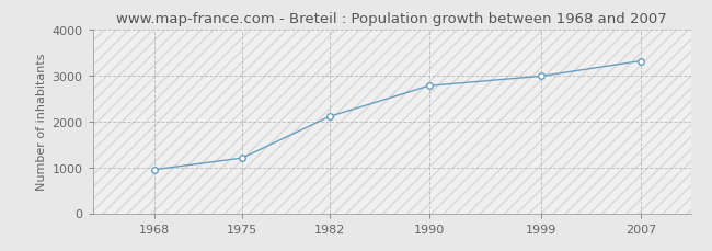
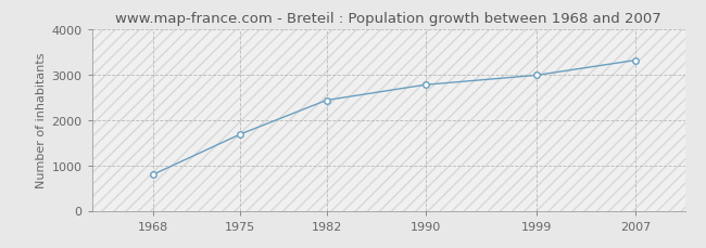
1968: 950 -> 800
1975: 1200 -> 1680
1982: 2100 -> 2430
